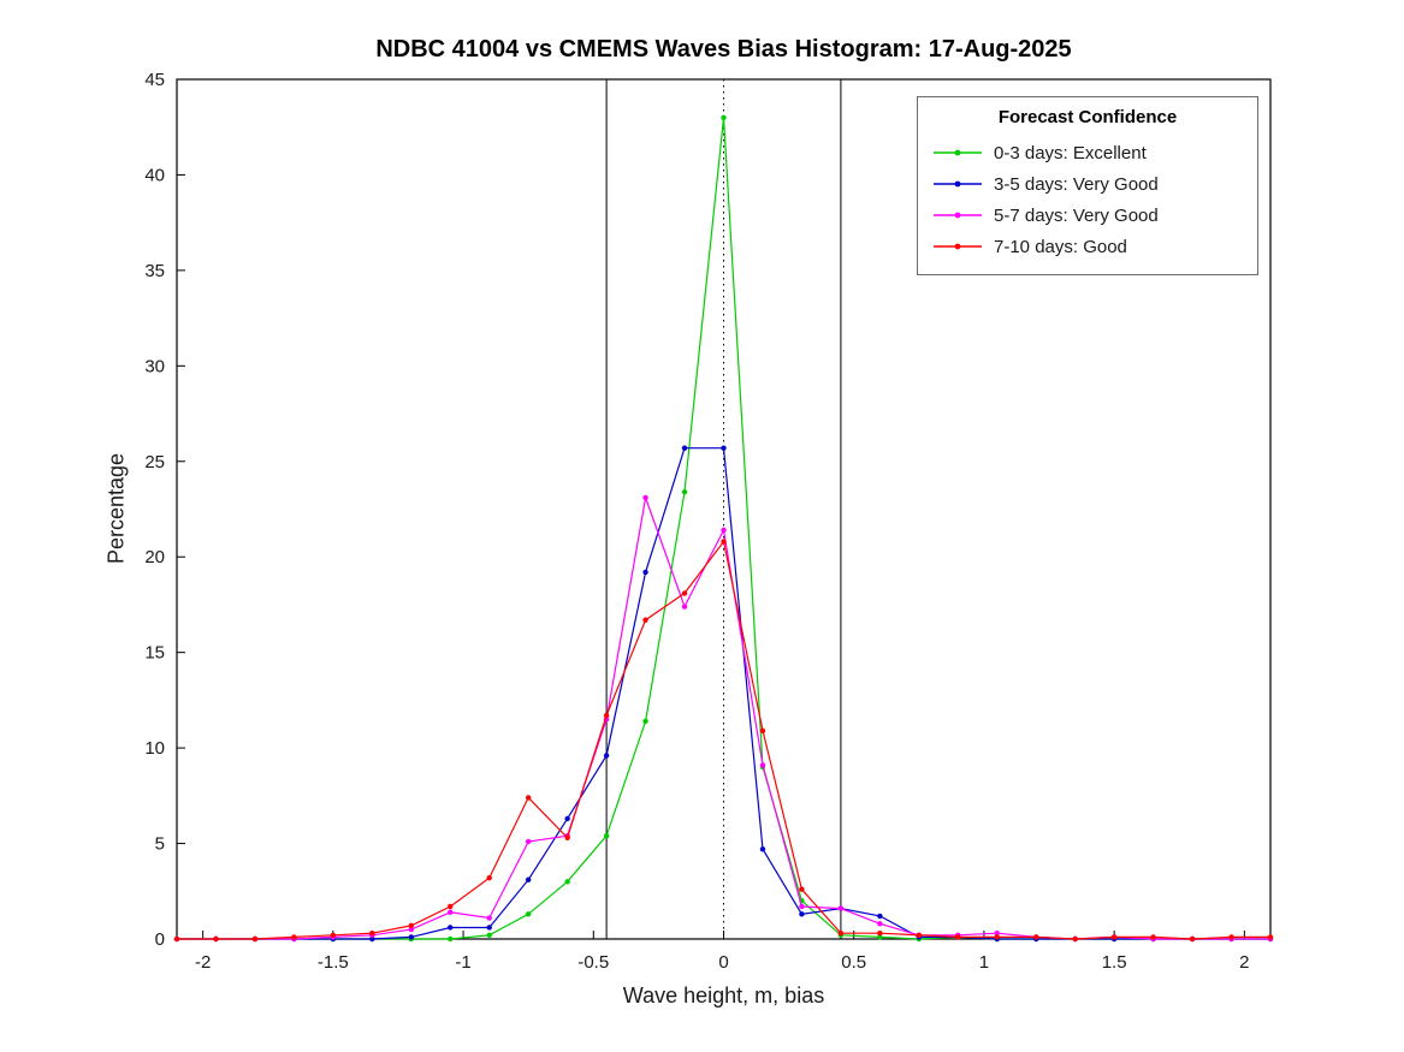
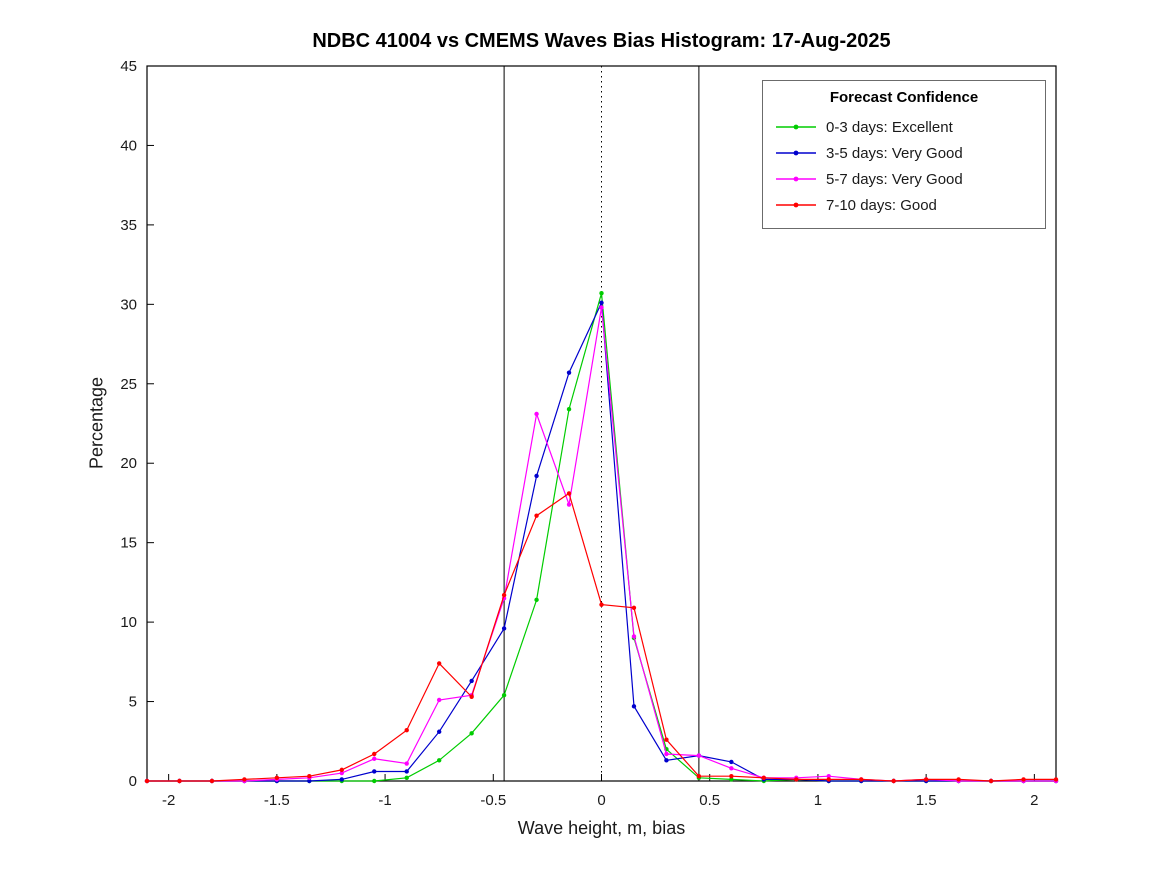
0-3 days: Excellent/0: 43.0 -> 30.7
3-5 days: Very Good/0: 25.7 -> 30.1
5-7 days: Very Good/0: 21.4 -> 29.8
7-10 days: Good/0: 20.8 -> 11.1
